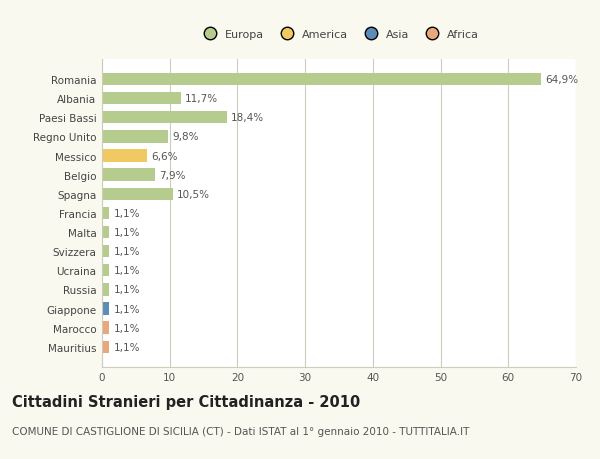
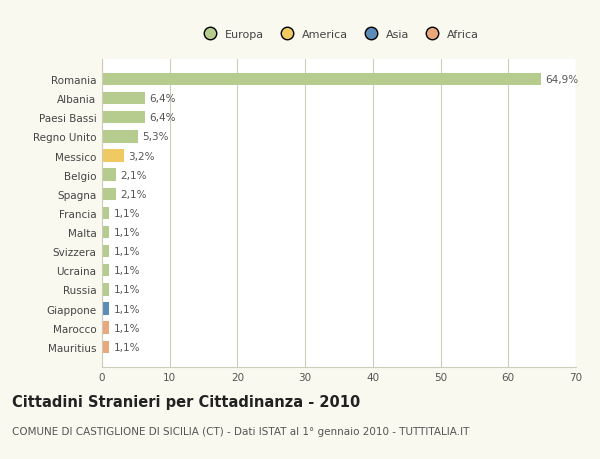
Albania: 11,7% -> 6,4%
Paesi Bassi: 18,4% -> 6,4%
Regno Unito: 9,8% -> 5,3%
Messico: 6,6% -> 3,2%
Belgio: 7,9% -> 2,1%
Spagna: 10,5% -> 2,1%
